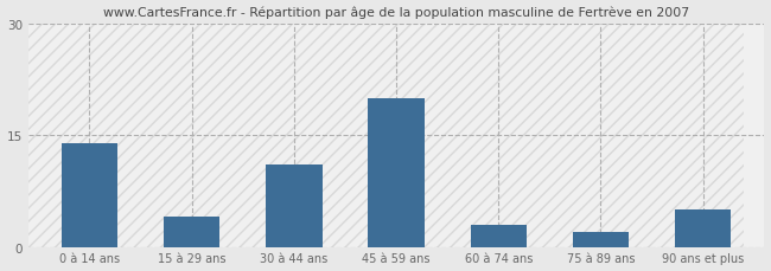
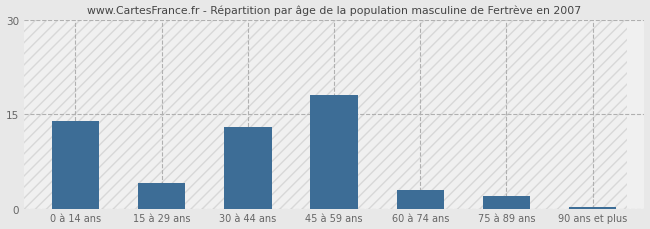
30 à 44 ans: 11.0 -> 13.0
45 à 59 ans: 20.0 -> 18.0
90 ans et plus: 5.0 -> 0.2
